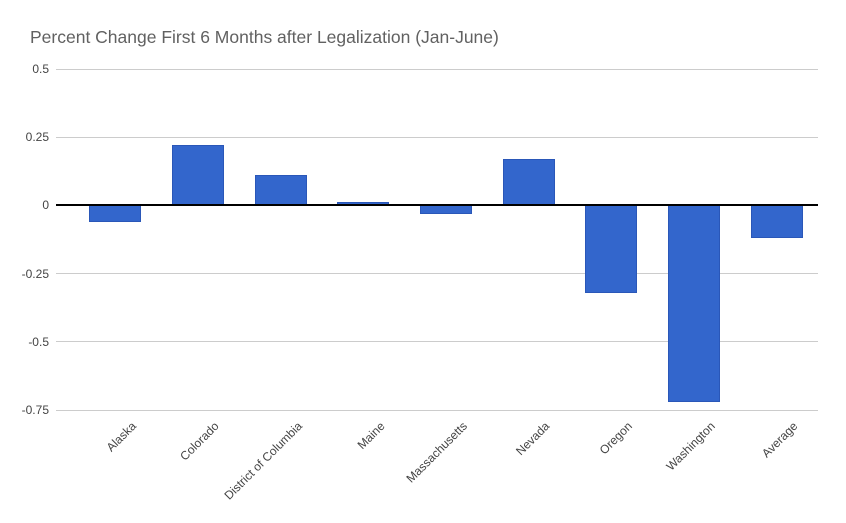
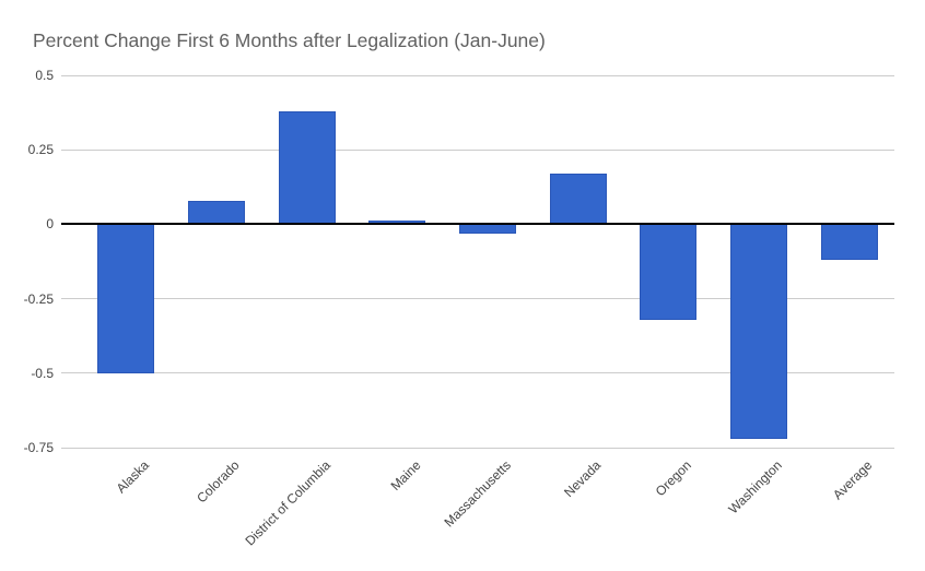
Alaska: -0.06 -> -0.50
Colorado: 0.22 -> 0.08
District of Columbia: 0.11 -> 0.38
